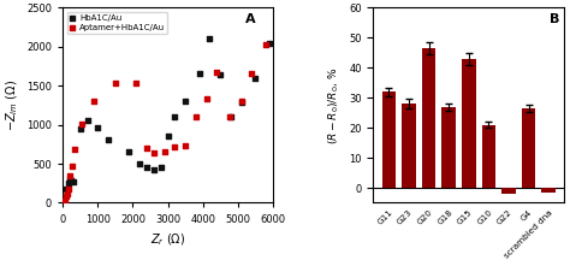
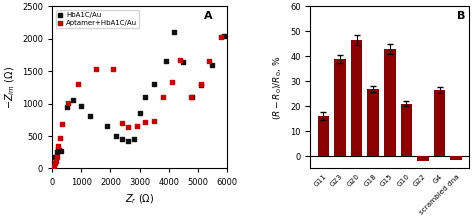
G11: 32.0 -> 16.0
G23: 28.0 -> 39.0
